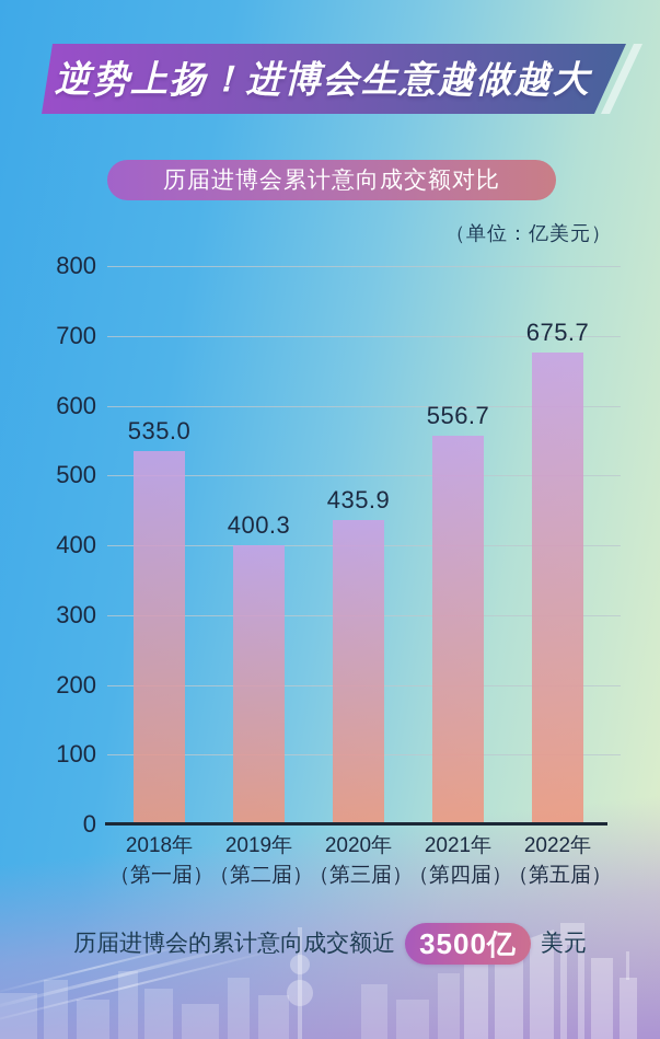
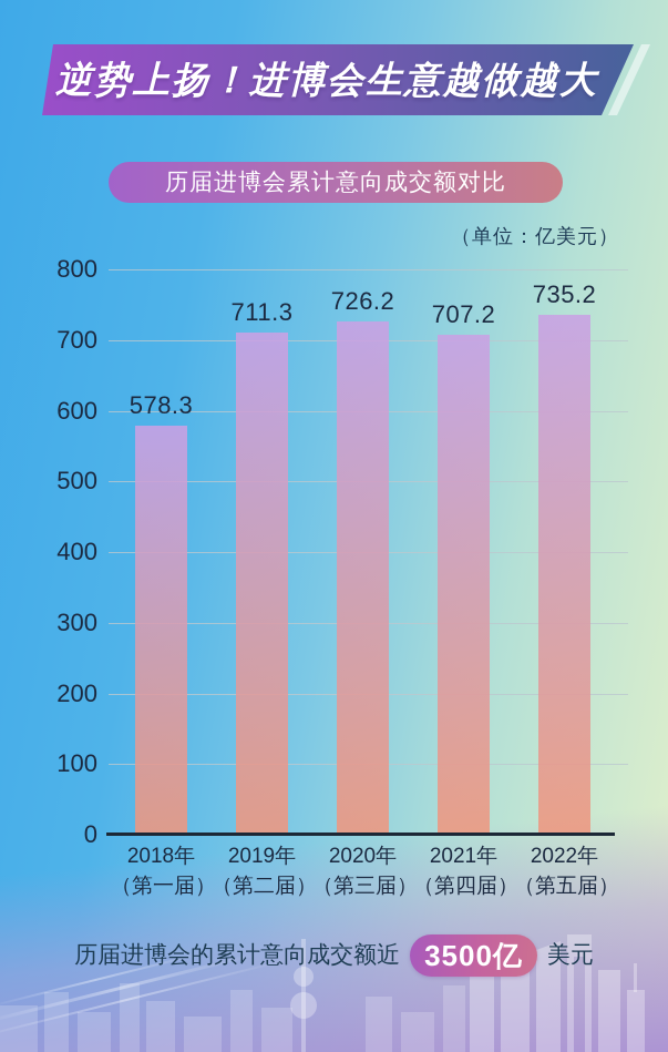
2018年: 535.0 -> 578.3
2019年: 400.3 -> 711.3
2020年: 435.9 -> 726.2
2021年: 556.7 -> 707.2
2022年: 675.7 -> 735.2
